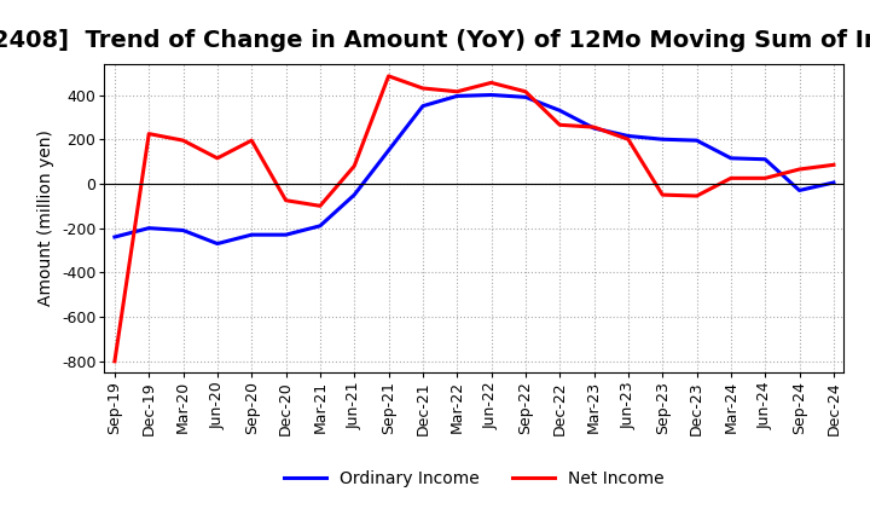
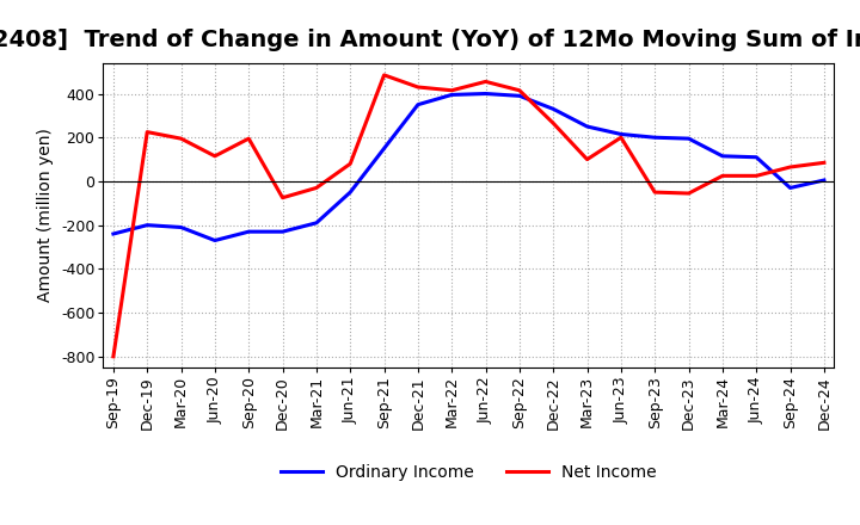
Net Income/Mar-21: -100 -> -30
Net Income/Mar-23: 260 -> 100
